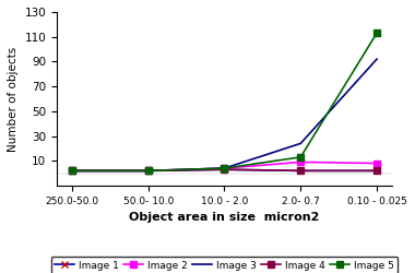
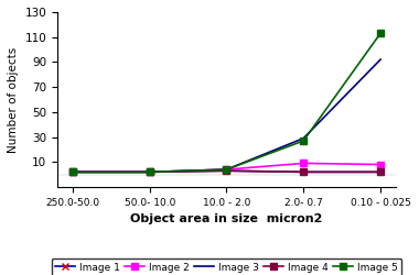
Image 3/2.0- 0.7: 24 -> 29
Image 5/2.0- 0.7: 13 -> 27
